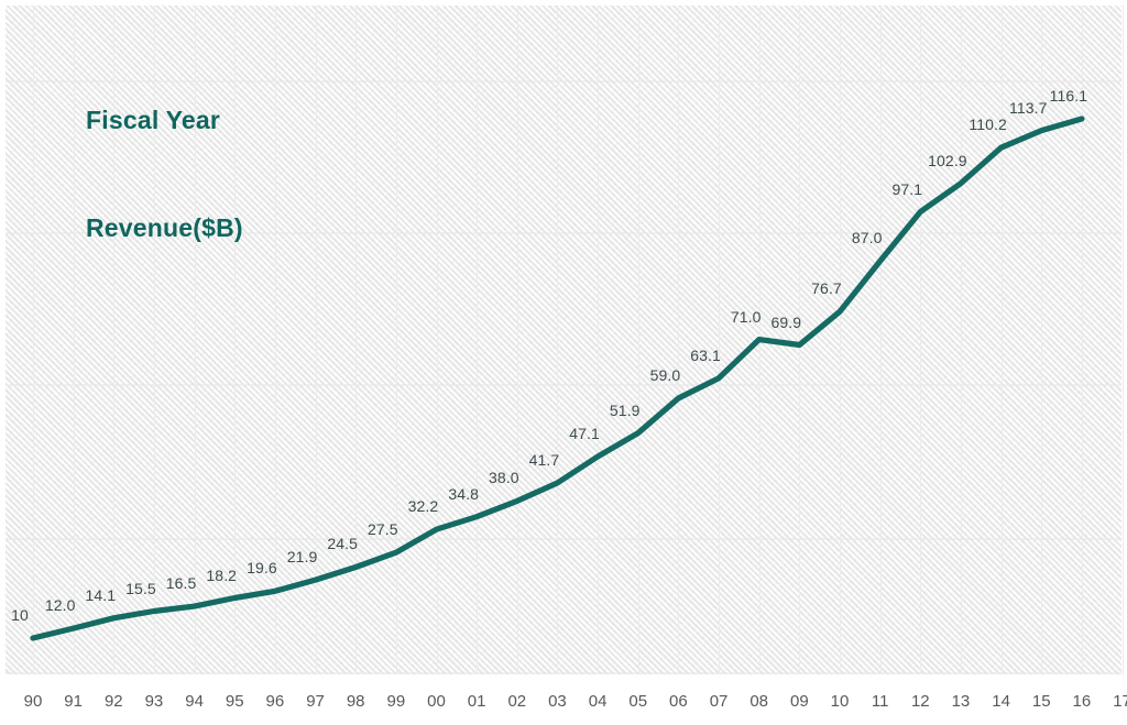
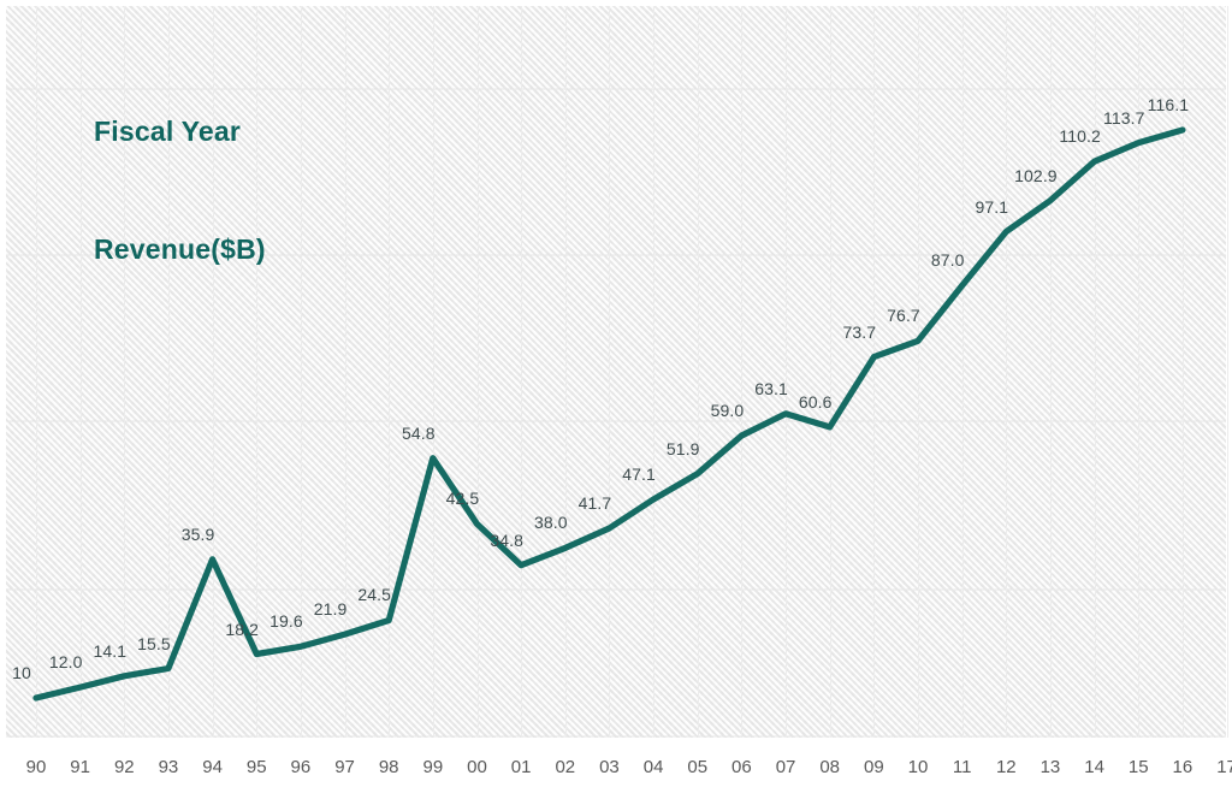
94: 16.5 -> 35.9
99: 27.5 -> 54.8
00: 32.2 -> 42.5
08: 71.0 -> 60.6
09: 69.9 -> 73.7
